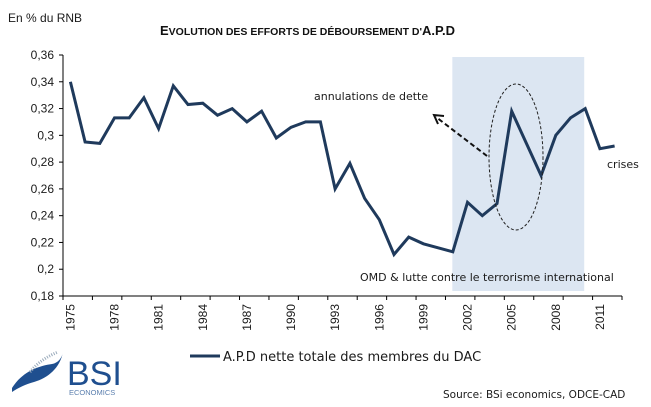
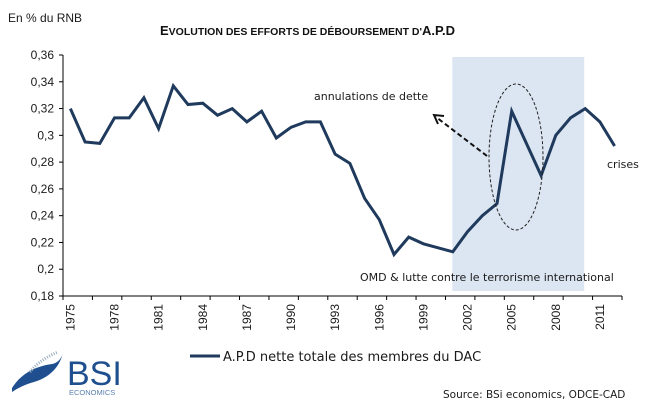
1975: 0,34 -> 0,32
1993: 0,26 -> 0,29
2002: 0,25 -> 0,23
2011: 0,29 -> 0,31
